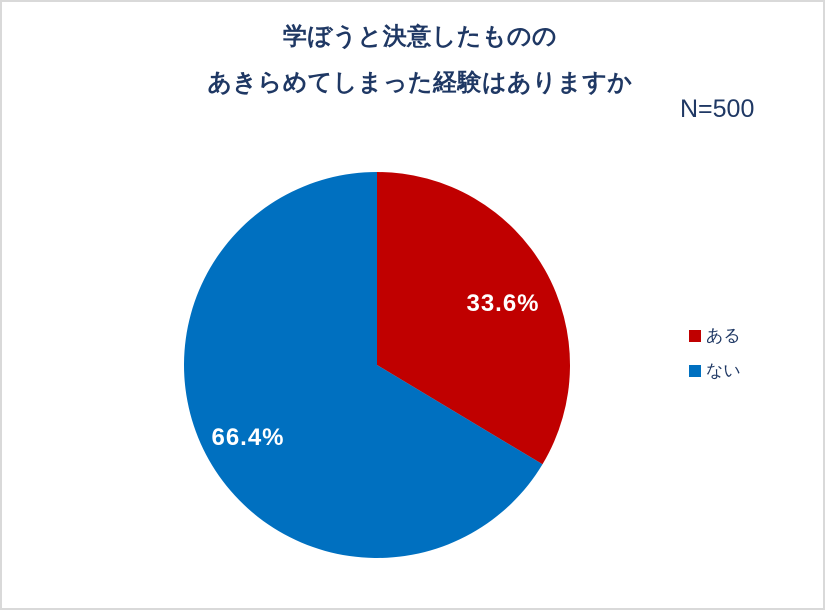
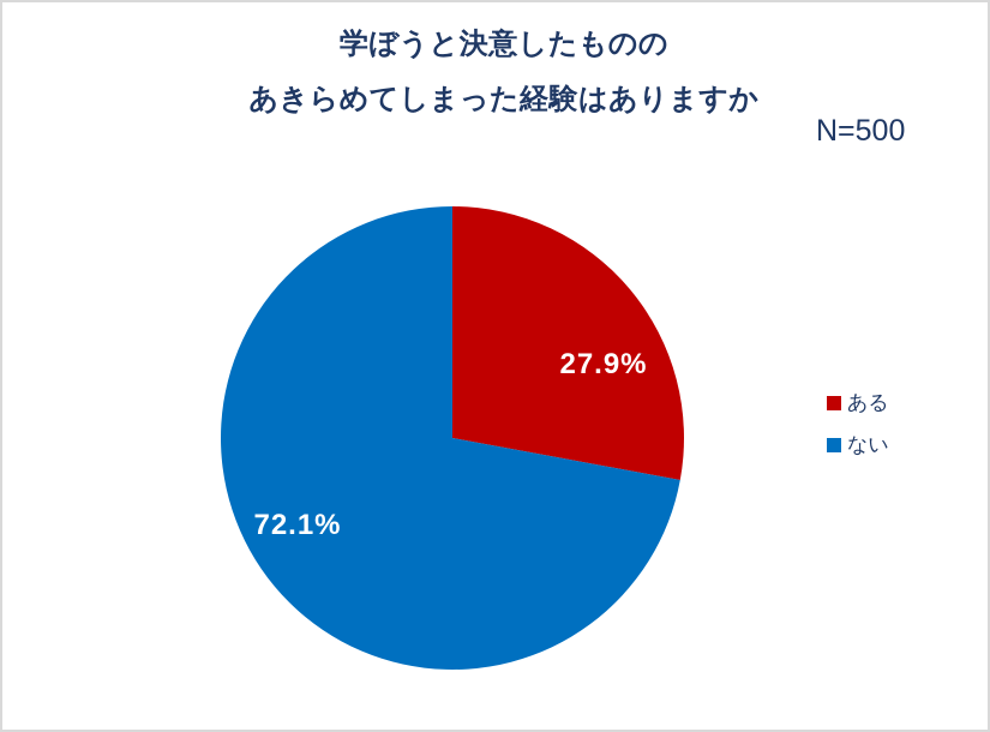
ある: 33.6% -> 27.9%
ない: 66.4% -> 72.1%
